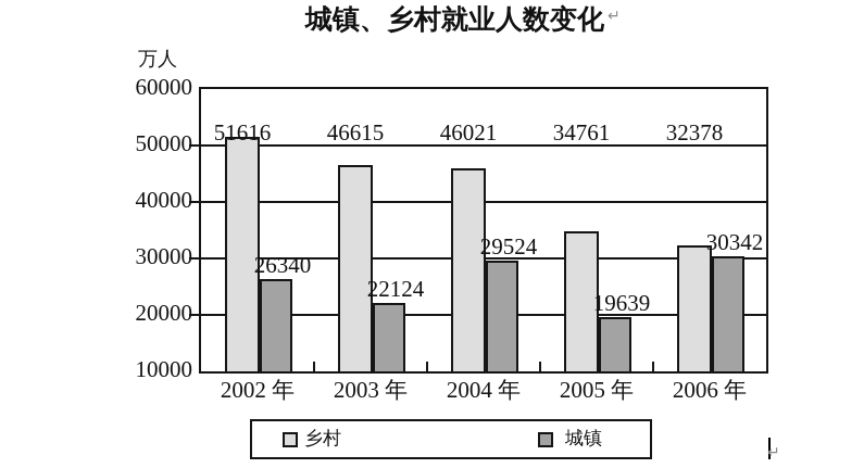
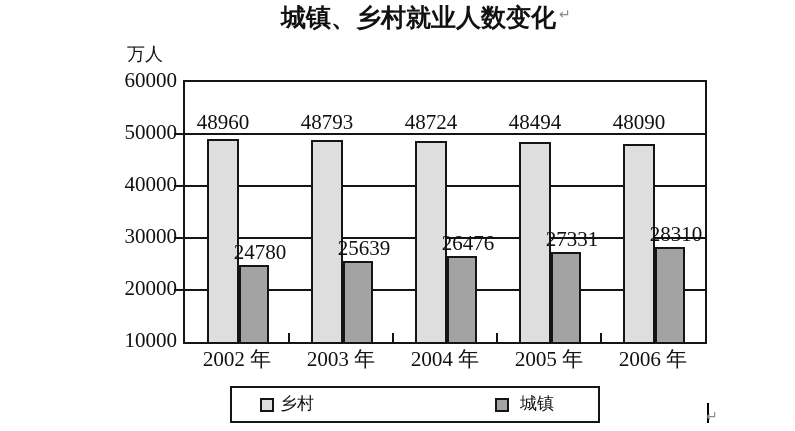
乡村/2002 年: 51616 -> 48960
城镇/2002 年: 26340 -> 24780
乡村/2003 年: 46615 -> 48793
城镇/2003 年: 22124 -> 25639
乡村/2004 年: 46021 -> 48724
城镇/2004 年: 29524 -> 26476
乡村/2005 年: 34761 -> 48494
城镇/2005 年: 19639 -> 27331
乡村/2006 年: 32378 -> 48090
城镇/2006 年: 30342 -> 28310
